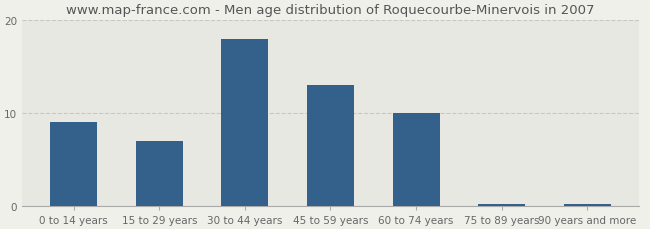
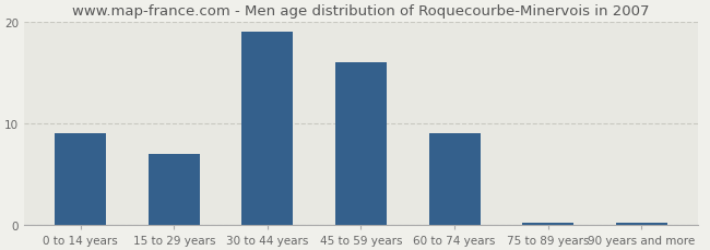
30 to 44 years: 18.0 -> 19.0
45 to 59 years: 13.0 -> 16.0
60 to 74 years: 10.0 -> 9.0
